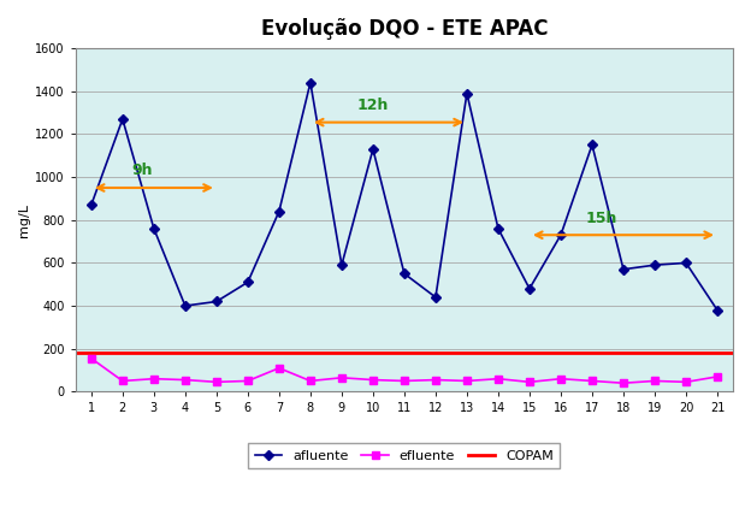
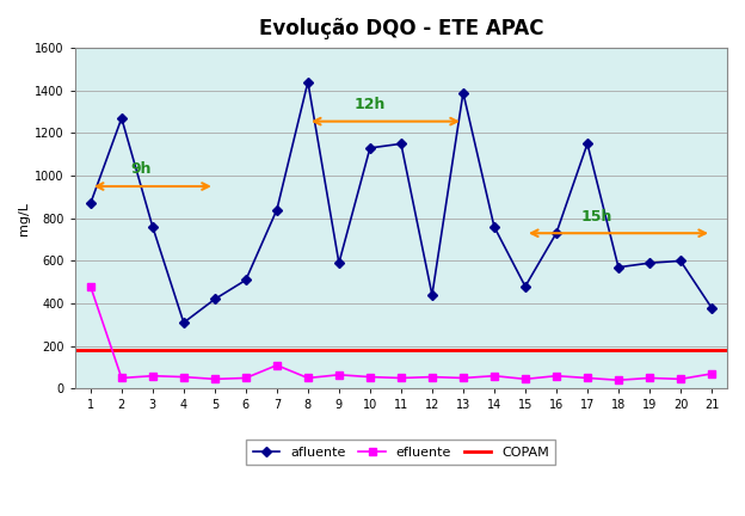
efluente/1: 160 -> 480
afluente/4: 400 -> 310
afluente/11: 550 -> 1150
